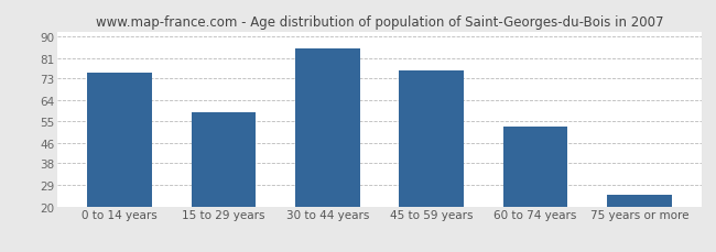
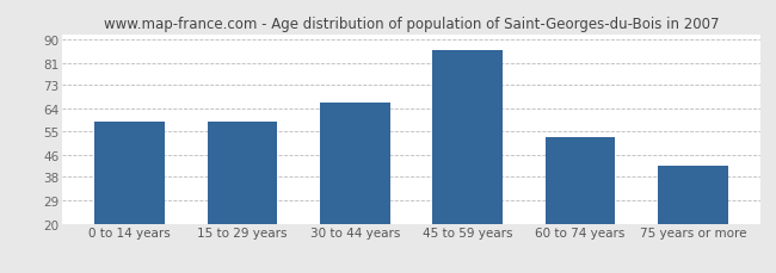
0 to 14 years: 75 -> 59
30 to 44 years: 85 -> 66
45 to 59 years: 76 -> 86
75 years or more: 25 -> 42
